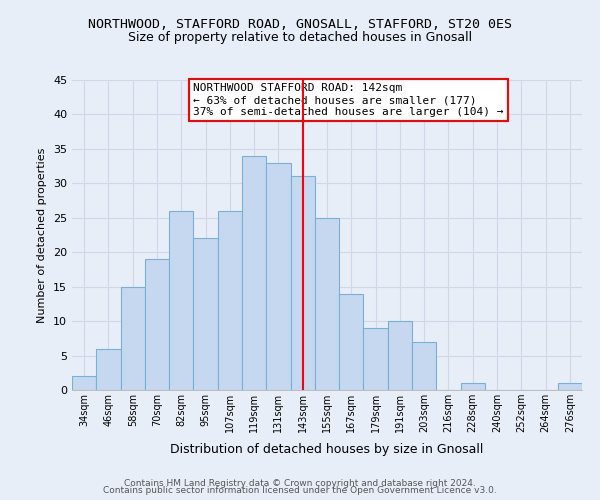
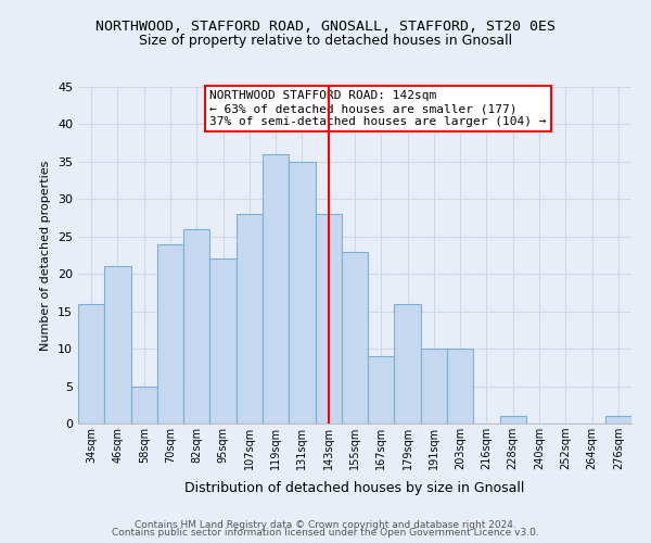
34sqm: 2 -> 16
46sqm: 6 -> 21
58sqm: 15 -> 5
70sqm: 19 -> 24
107sqm: 26 -> 28
119sqm: 34 -> 36
131sqm: 33 -> 35
143sqm: 31 -> 28
155sqm: 25 -> 23
167sqm: 14 -> 9
179sqm: 9 -> 16
203sqm: 7 -> 10
